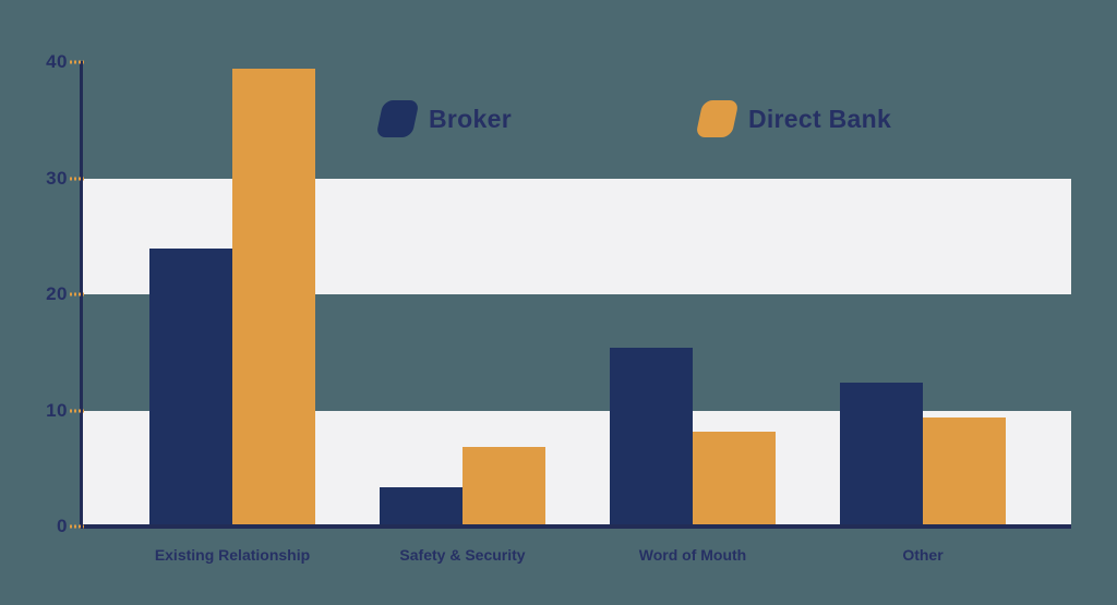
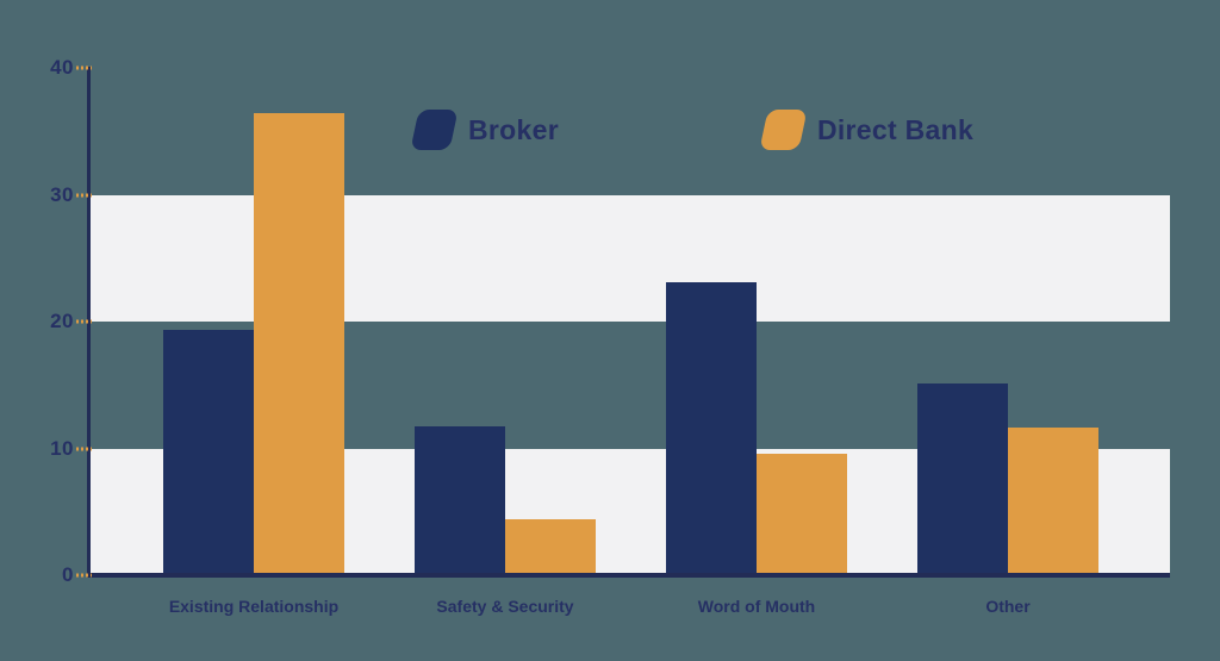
Broker/Existing Relationship: 23.9 -> 19.3
Direct Bank/Existing Relationship: 39.4 -> 36.4
Broker/Safety & Security: 3.4 -> 11.7
Direct Bank/Safety & Security: 6.9 -> 4.4
Broker/Word of Mouth: 15.4 -> 23.1
Direct Bank/Word of Mouth: 8.2 -> 9.6
Broker/Other: 12.4 -> 15.1
Direct Bank/Other: 9.4 -> 11.6
